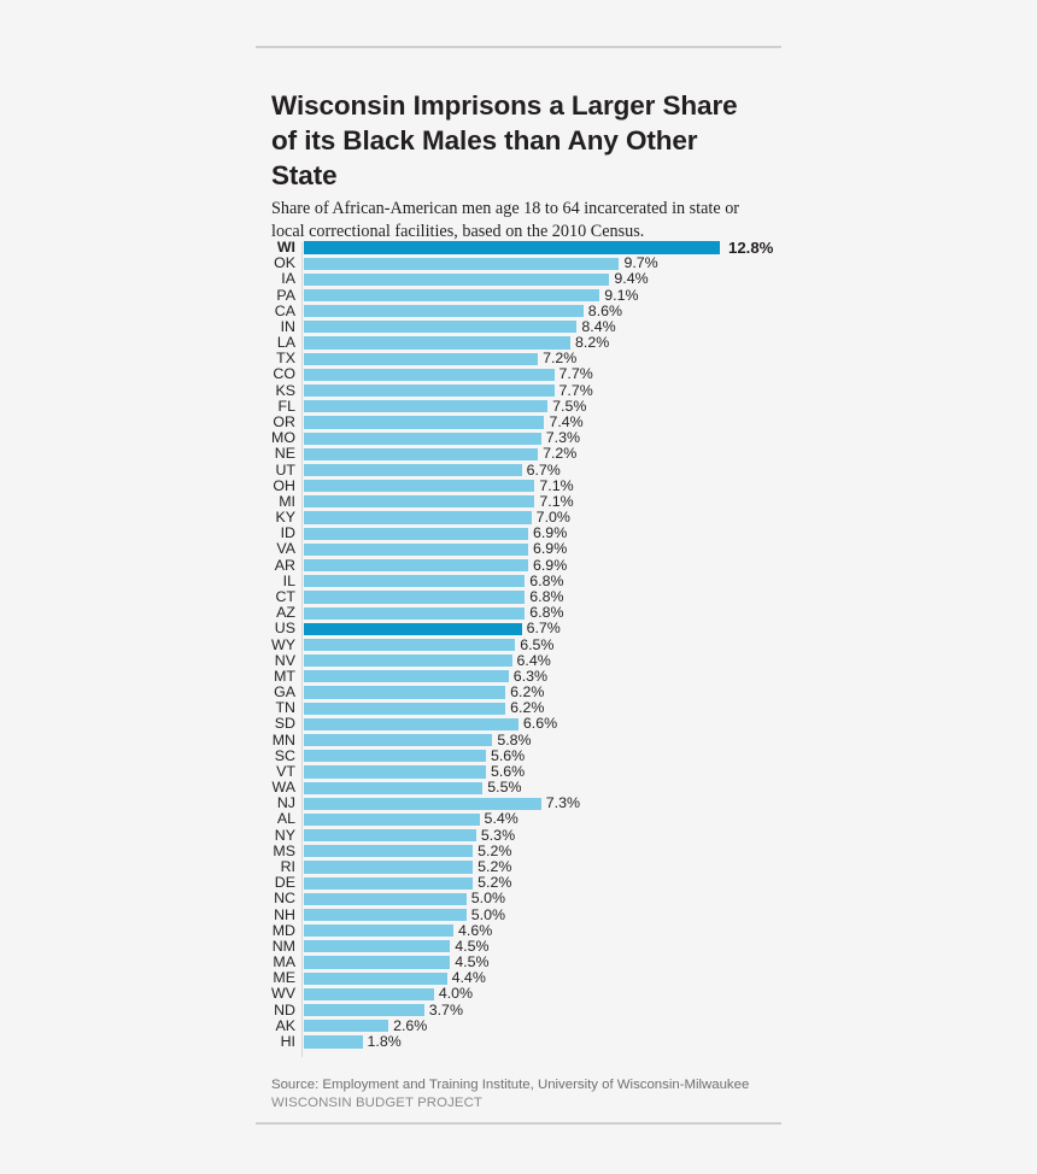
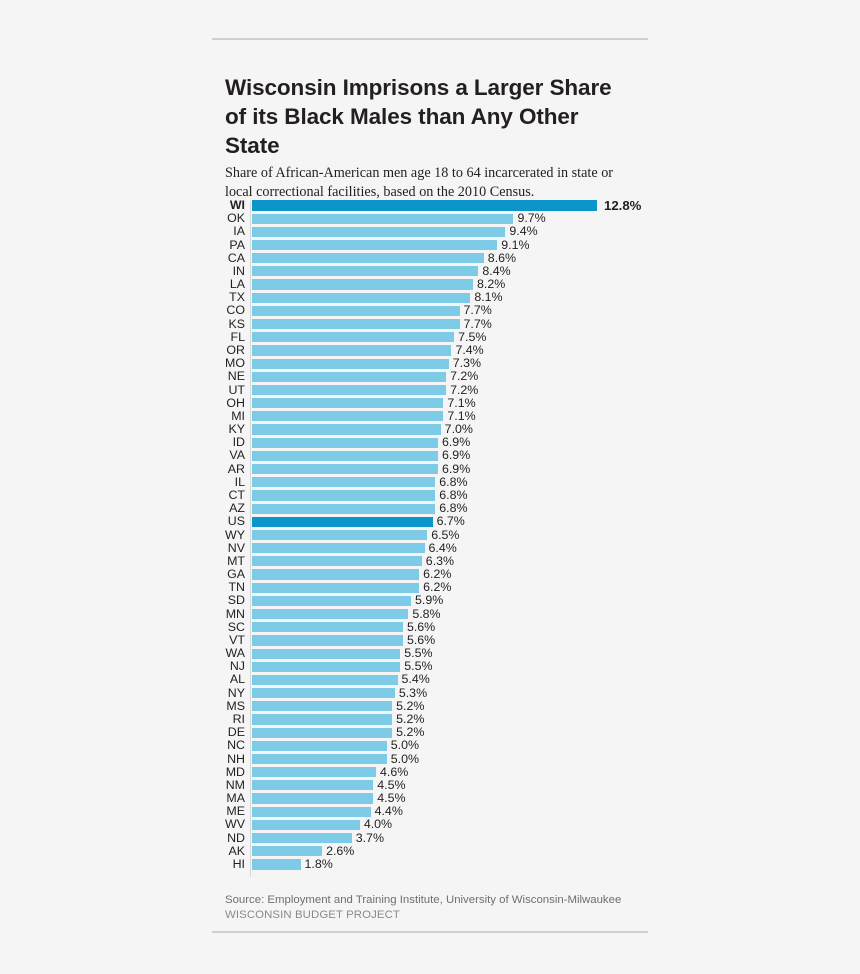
TX: 7.2% -> 8.1%
UT: 6.7% -> 7.2%
SD: 6.6% -> 5.9%
NJ: 7.3% -> 5.5%
